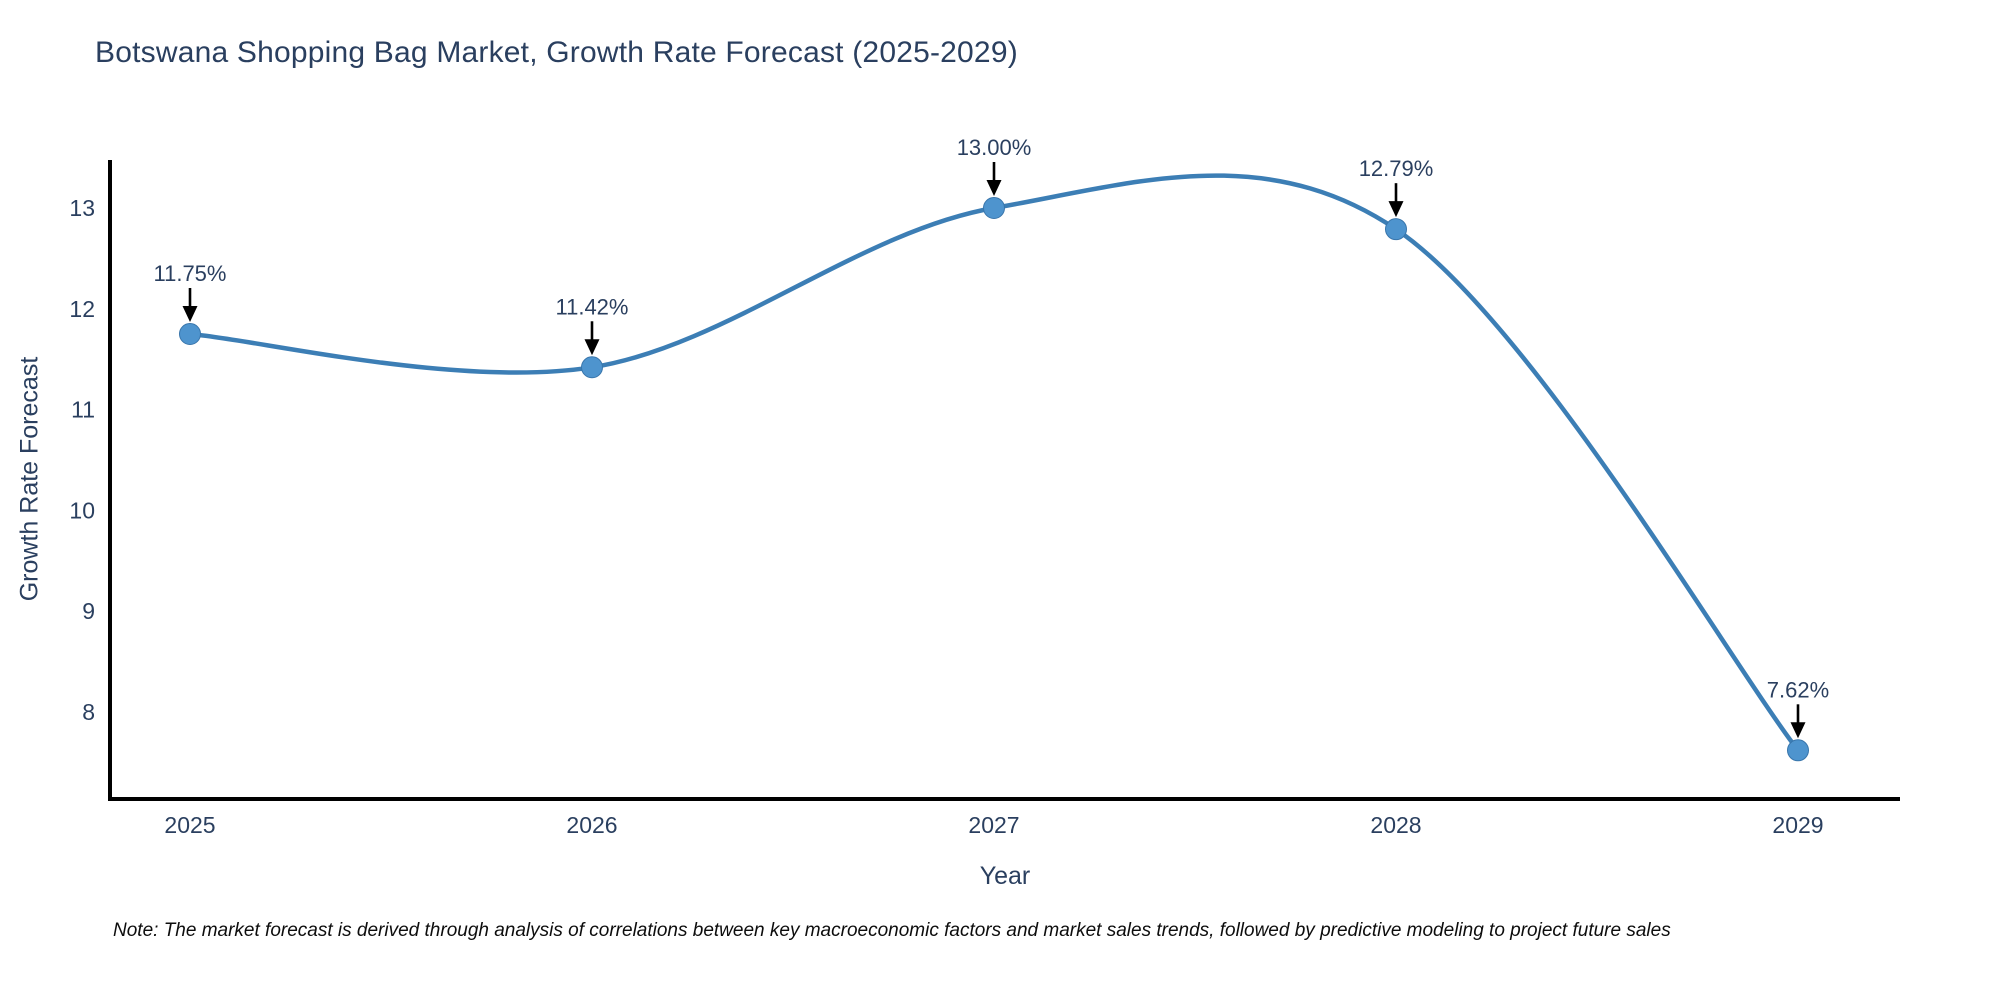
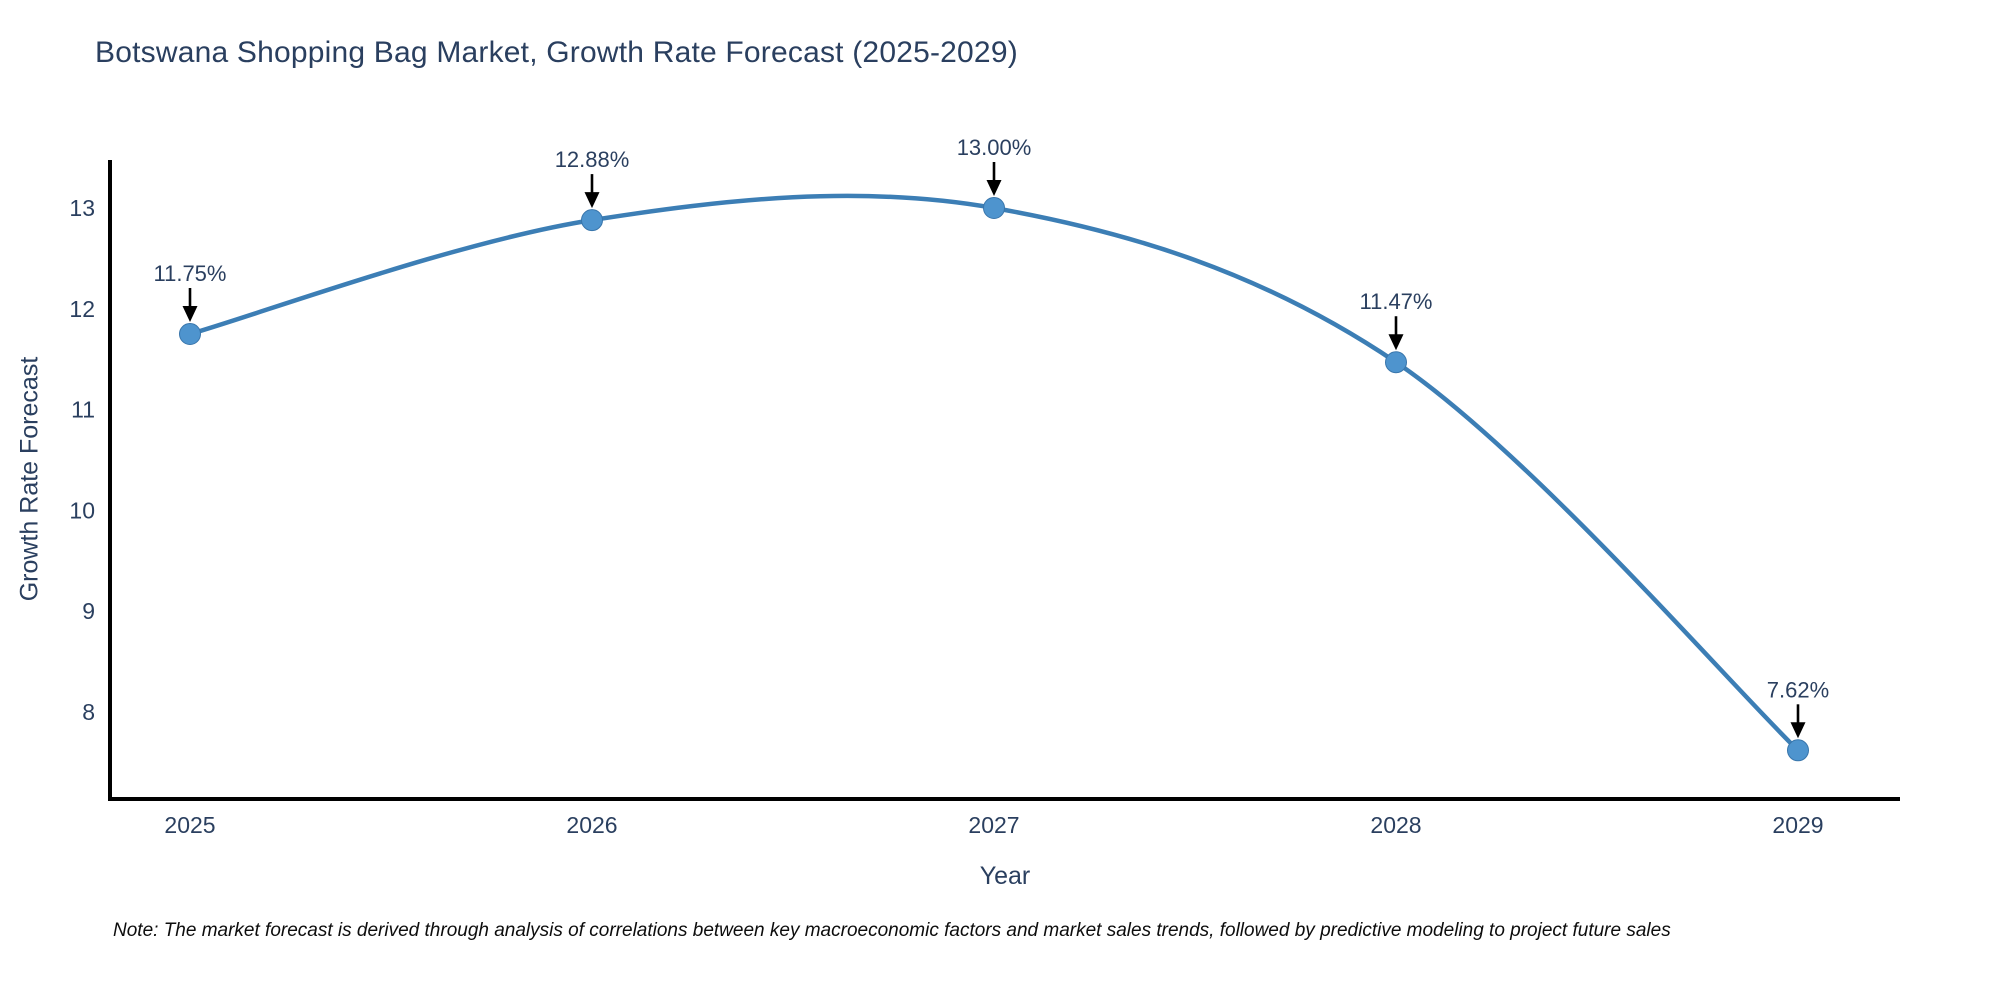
2026: 11.42% -> 12.88%
2028: 12.79% -> 11.47%
